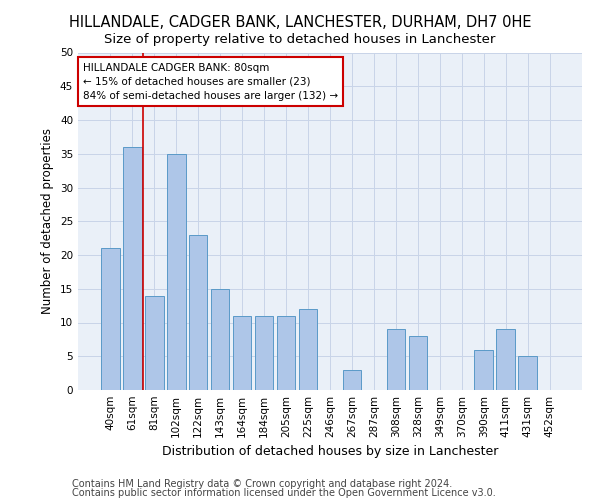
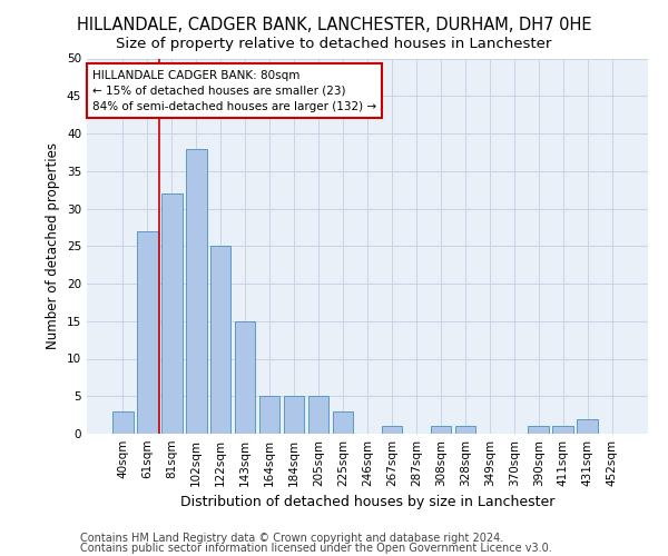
40sqm: 21 -> 3
61sqm: 36 -> 27
81sqm: 14 -> 32
102sqm: 35 -> 38
122sqm: 23 -> 25
164sqm: 11 -> 5
184sqm: 11 -> 5
205sqm: 11 -> 5
225sqm: 12 -> 3
267sqm: 3 -> 1
308sqm: 9 -> 1
328sqm: 8 -> 1
390sqm: 6 -> 1
411sqm: 9 -> 1
431sqm: 5 -> 2
